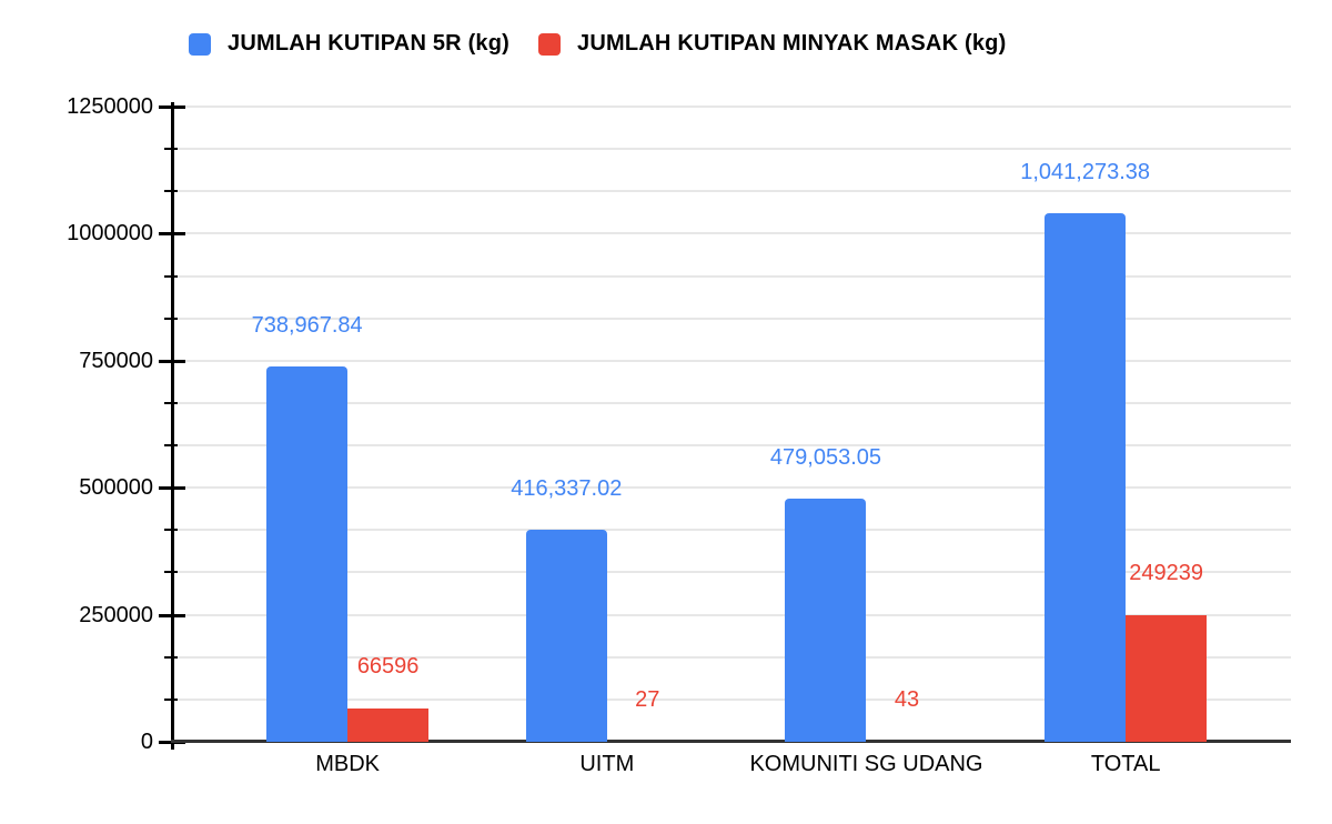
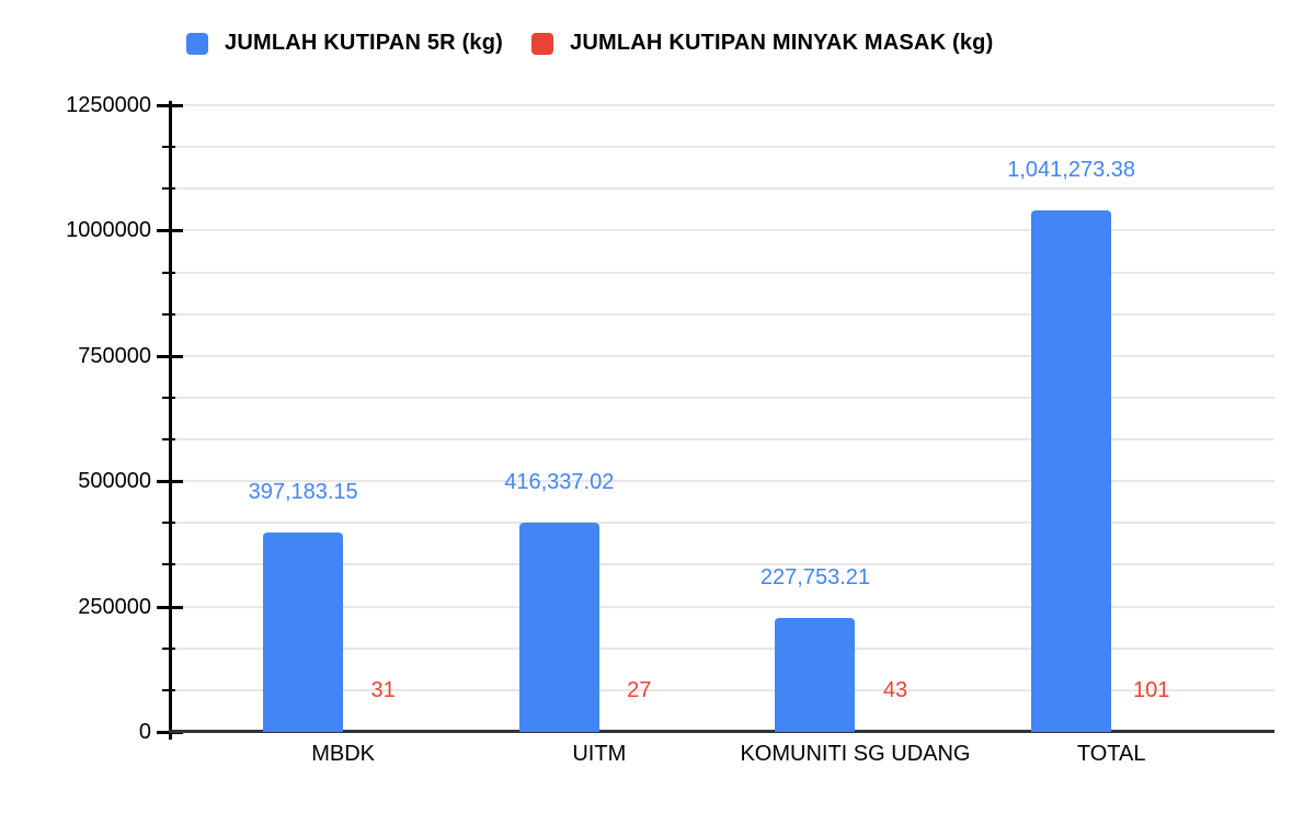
JUMLAH KUTIPAN 5R (kg)/MBDK: 738,967.84 -> 397,183.15
JUMLAH KUTIPAN MINYAK MASAK (kg)/MBDK: 66596 -> 31
JUMLAH KUTIPAN 5R (kg)/KOMUNITI SG UDANG: 479,053.05 -> 227,753.21
JUMLAH KUTIPAN MINYAK MASAK (kg)/TOTAL: 249239 -> 101
